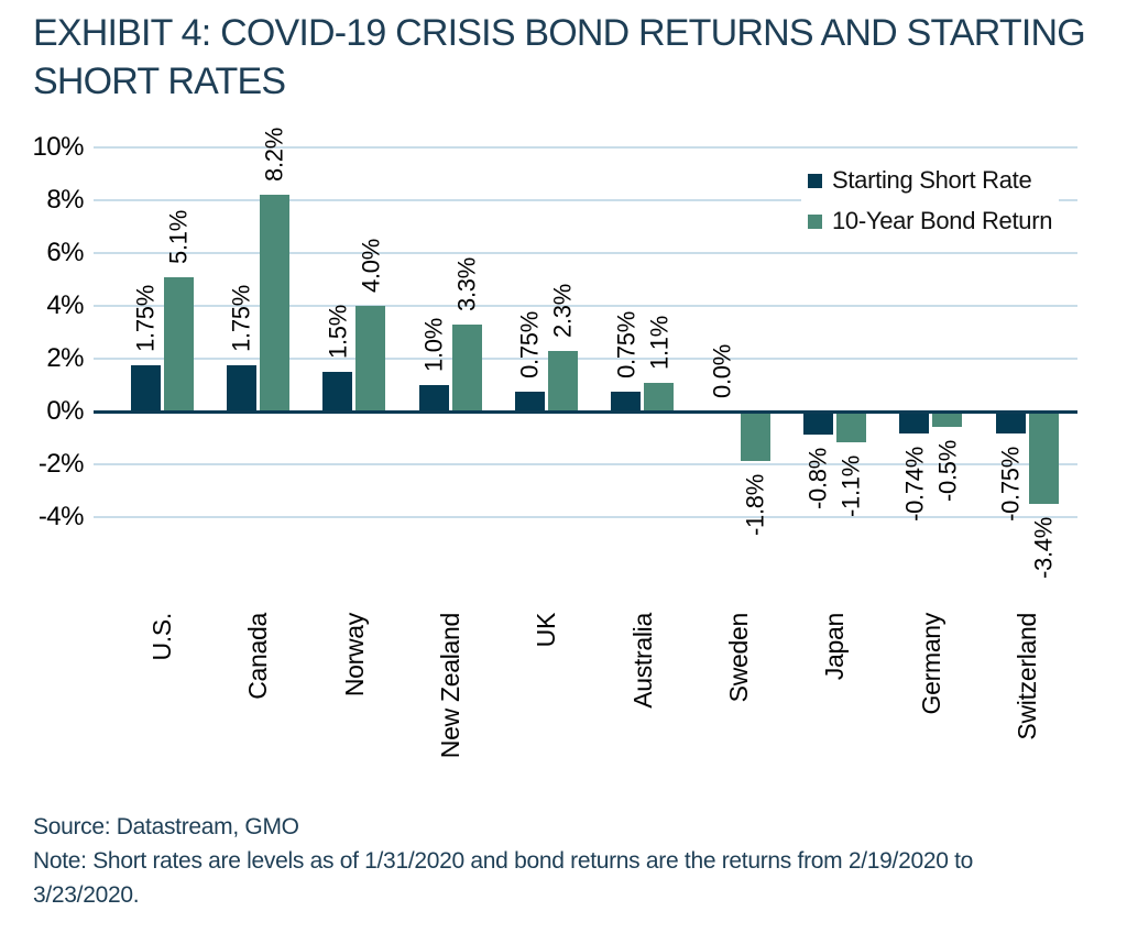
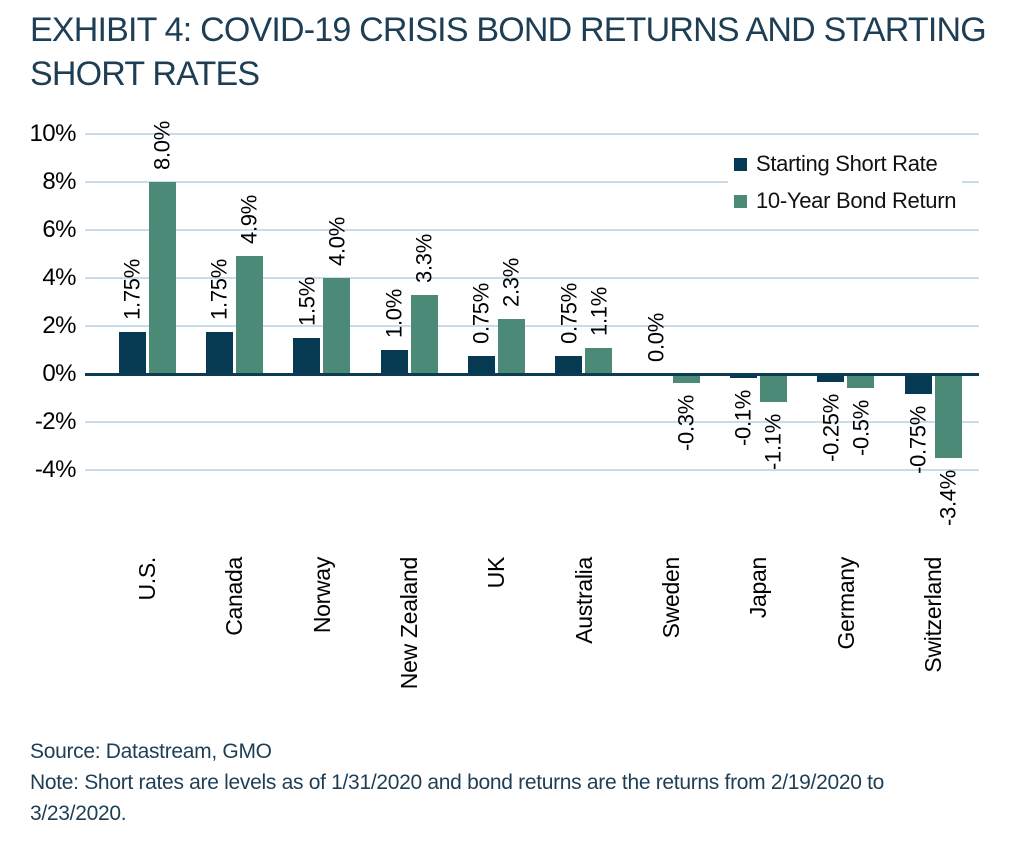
10-Year Bond Return/U.S.: 5.1% -> 8.0%
10-Year Bond Return/Canada: 8.2% -> 4.9%
10-Year Bond Return/Sweden: -1.8% -> -0.3%
Starting Short Rate/Japan: -0.8% -> -0.1%
Starting Short Rate/Germany: -0.74% -> -0.25%
